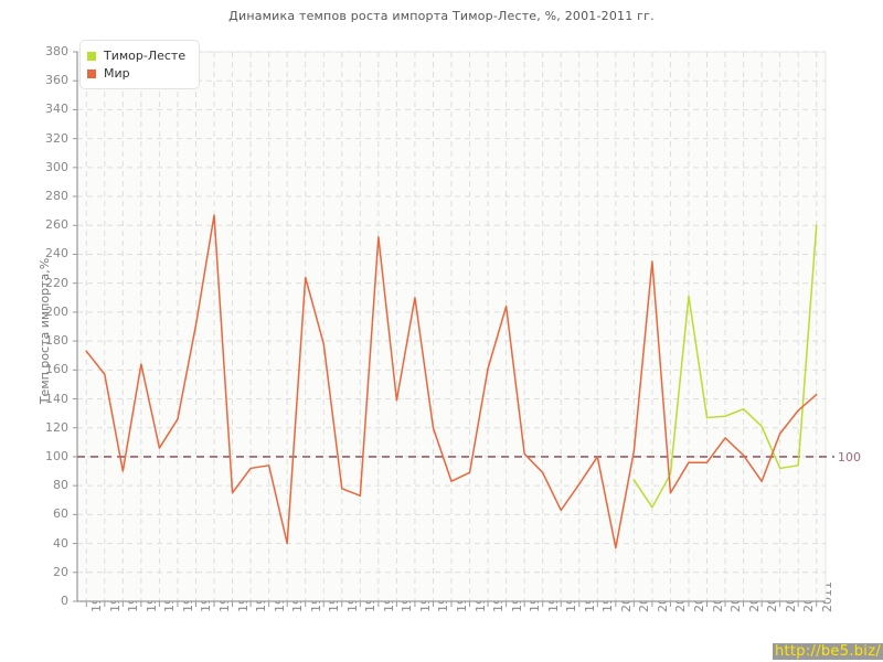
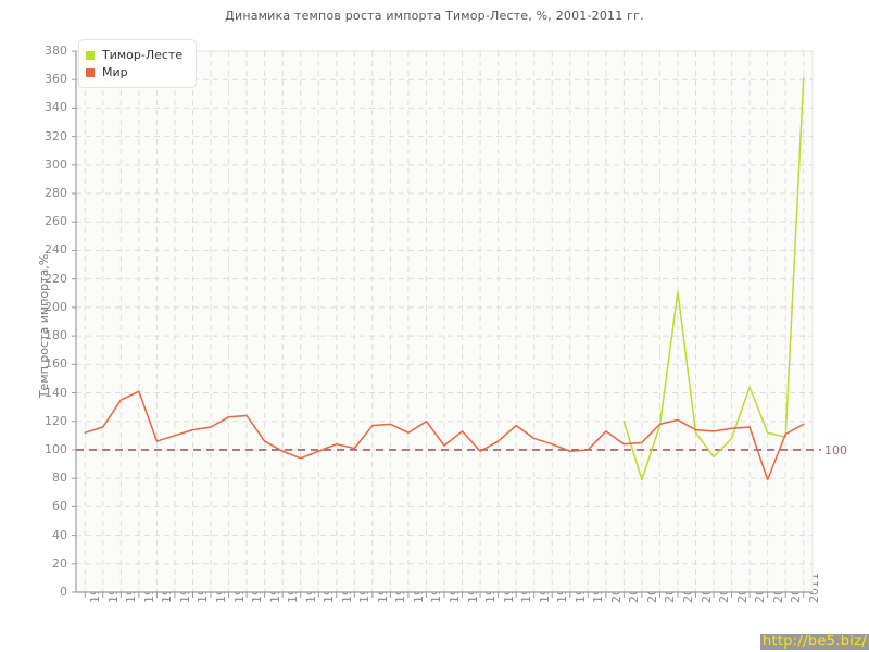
Мир/1971: 173 -> 112
Мир/1972: 157 -> 116
Мир/1973: 90 -> 135
Мир/1974: 164 -> 141
Мир/1976: 126 -> 110
Мир/1977: 191 -> 114
Мир/1978: 267 -> 116
Мир/1979: 75 -> 123
Мир/1980: 92 -> 124
Мир/1981: 94 -> 106
Мир/1982: 40 -> 99
Мир/1983: 224 -> 94
Мир/1984: 178 -> 99
Мир/1985: 78 -> 104
Мир/1986: 73 -> 101
Мир/1987: 252 -> 117
Мир/1988: 139 -> 118
Мир/1989: 210 -> 112
Мир/1991: 83 -> 103
Мир/1992: 89 -> 113
Мир/1993: 161 -> 99
Мир/1994: 204 -> 106
Мир/1995: 102 -> 117
Мир/1996: 89 -> 108
Мир/1997: 63 -> 104
Мир/1998: 81 -> 99
Мир/2000: 37 -> 113
Тимор-Лесте/2001: 84 -> 120
Тимор-Лесте/2002: 65 -> 79
Мир/2002: 235 -> 105
Тимор-Лесте/2003: 88 -> 117
Мир/2003: 75 -> 118
Мир/2004: 96 -> 121
Тимор-Лесте/2005: 127 -> 112
Мир/2005: 96 -> 114
Тимор-Лесте/2006: 128 -> 95
Тимор-Лесте/2007: 133 -> 108
Мир/2007: 101 -> 115
Тимор-Лесте/2008: 121 -> 144
Мир/2008: 83 -> 116
Тимор-Лесте/2009: 92 -> 112
Мир/2009: 116 -> 79
Тимор-Лесте/2010: 94 -> 109
Мир/2010: 132 -> 111
Тимор-Лесте/2011: 260 -> 361
Мир/2011: 143 -> 118
